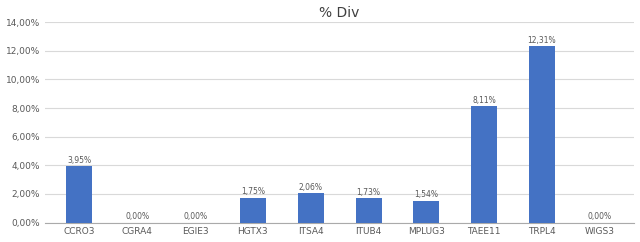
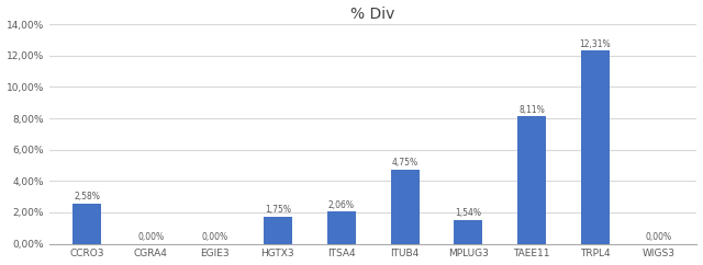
CCRO3: 3,95% -> 2,58%
ITUB4: 1,73% -> 4,75%
